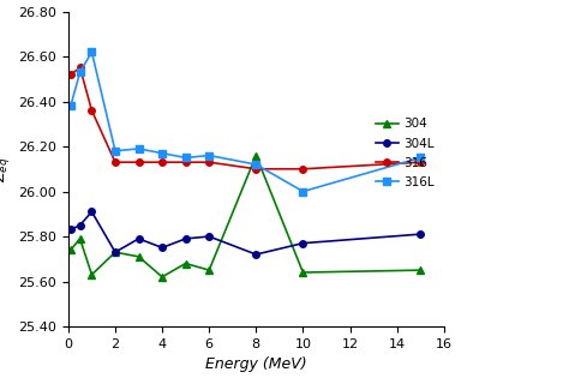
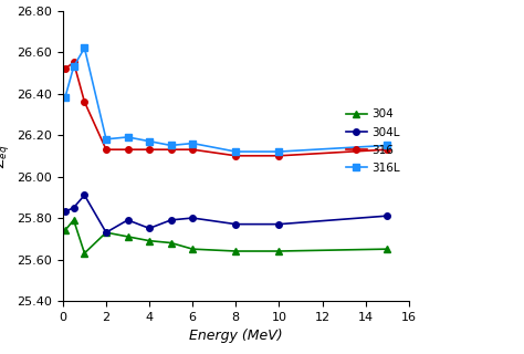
304/4: 25.62 -> 25.69
304/8: 26.16 -> 25.64
304L/8: 25.72 -> 25.77
316L/10: 26.00 -> 26.12
